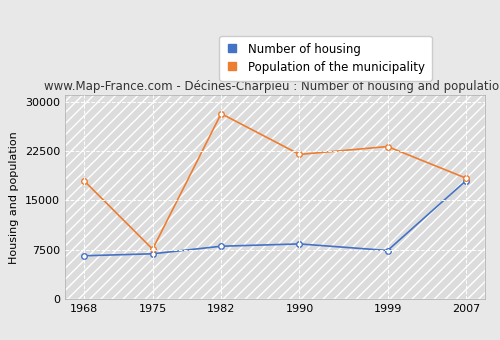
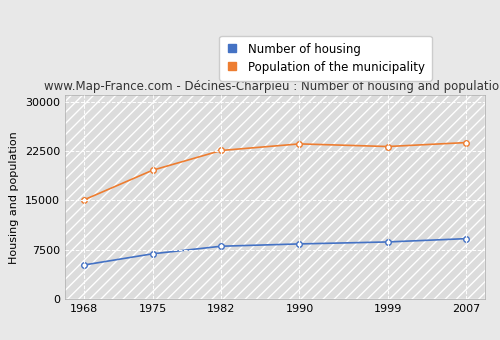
Number of housing/1968: 6600 -> 5200
Population of the municipality/1968: 18000 -> 15100
Population of the municipality/1975: 7600 -> 19600
Population of the municipality/1982: 28200 -> 22600
Population of the municipality/1990: 22000 -> 23600
Number of housing/1999: 7400 -> 8700
Number of housing/2007: 18000 -> 9200
Population of the municipality/2007: 18400 -> 23800
